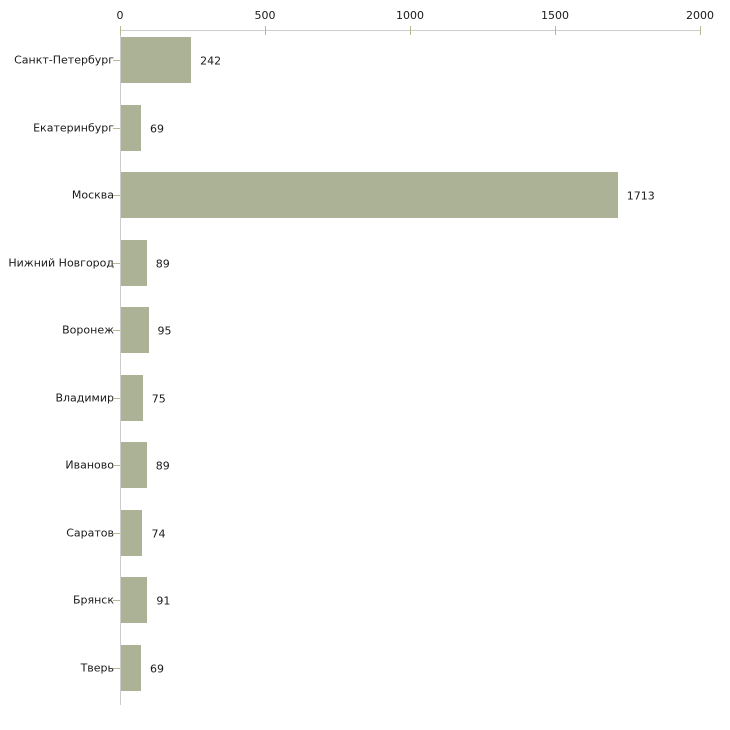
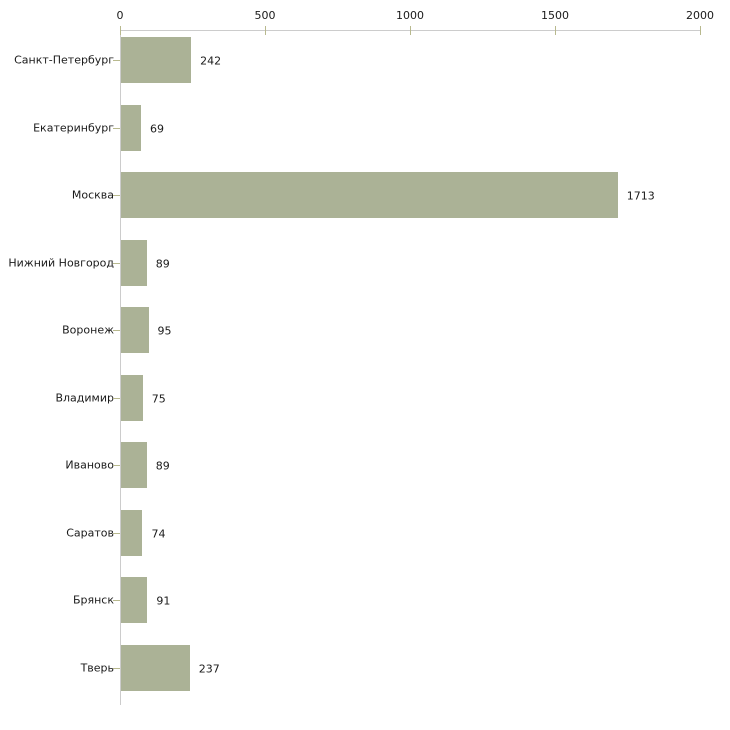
Тверь: 69 -> 237
